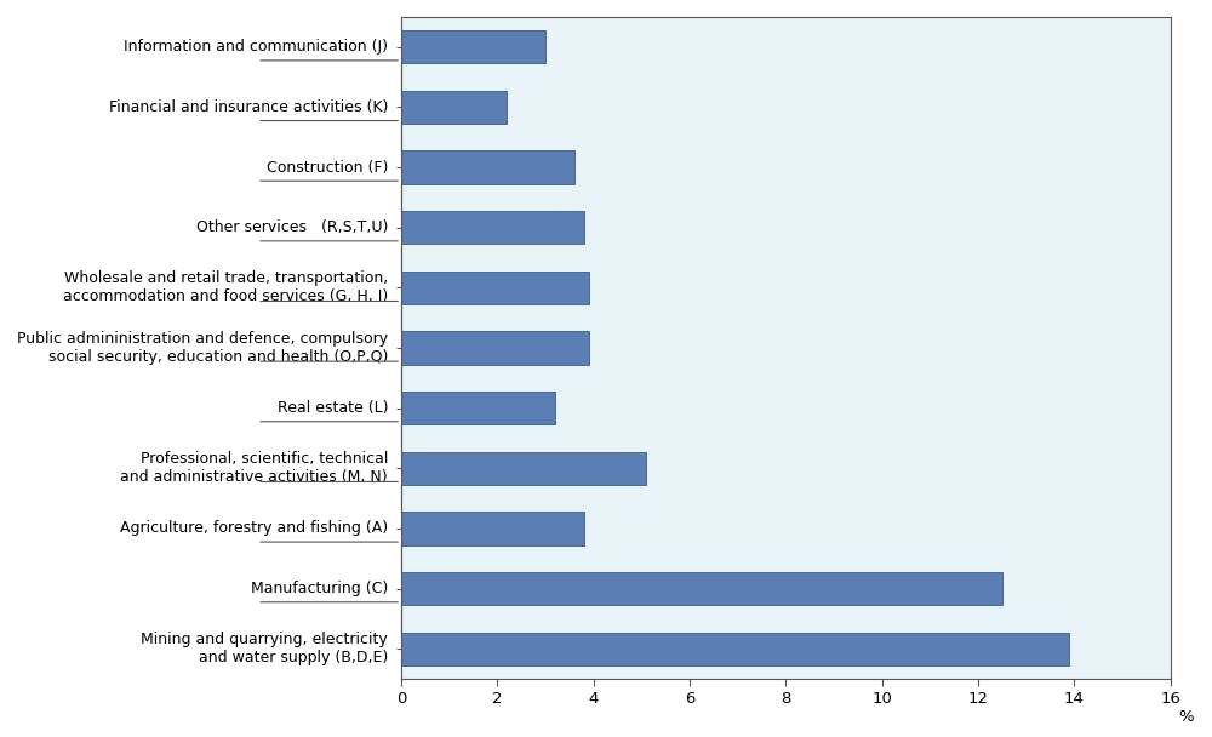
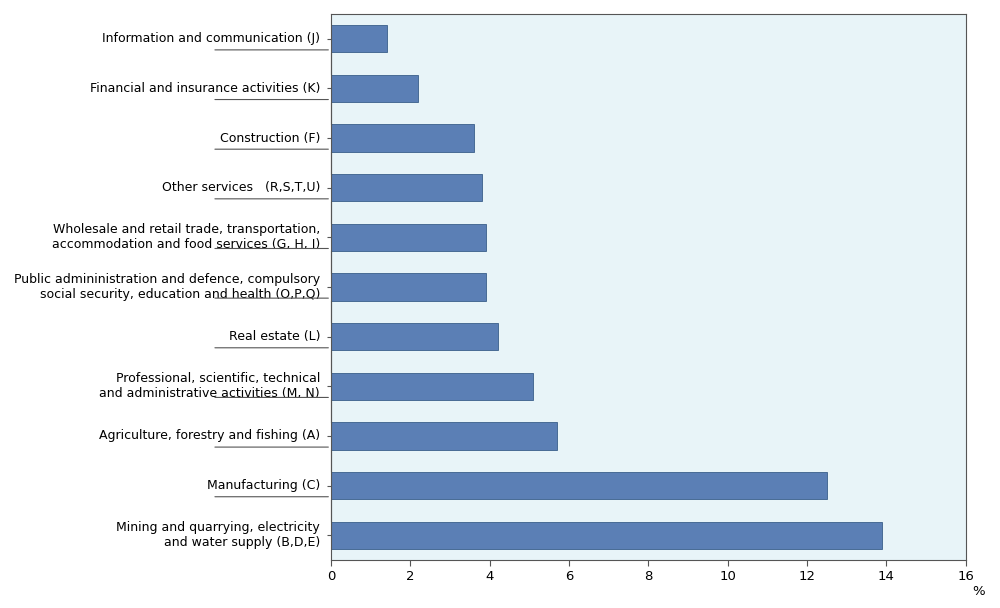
Information and communication (J): 3.0 -> 1.4
Real estate (L): 3.2 -> 4.2
Agriculture, forestry and fishing (A): 3.8 -> 5.7
